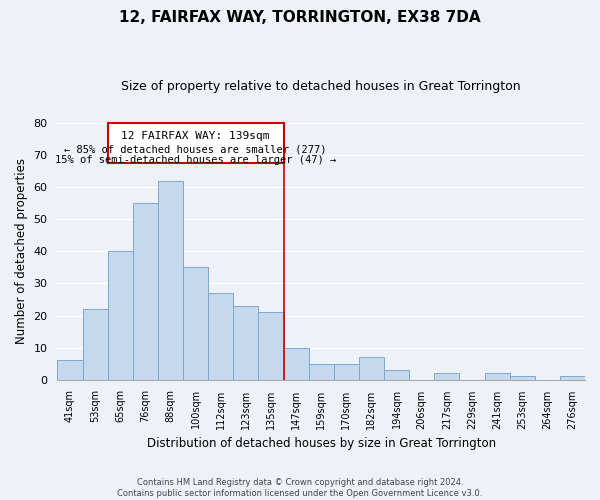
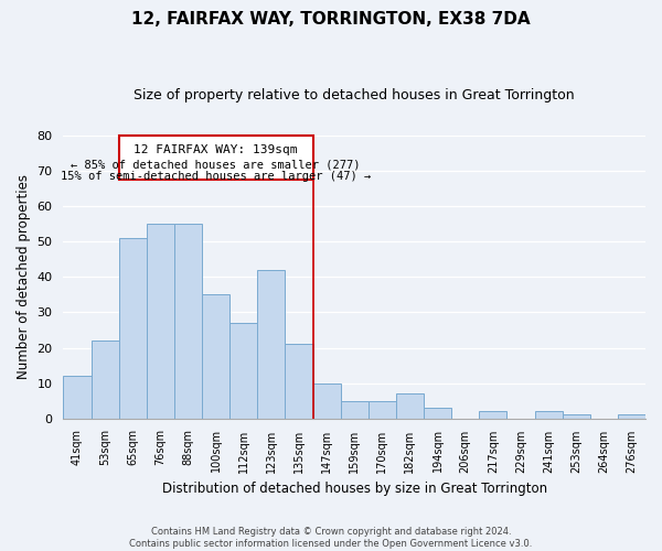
41sqm: 6 -> 12
65sqm: 40 -> 51
88sqm: 62 -> 55
123sqm: 23 -> 42
